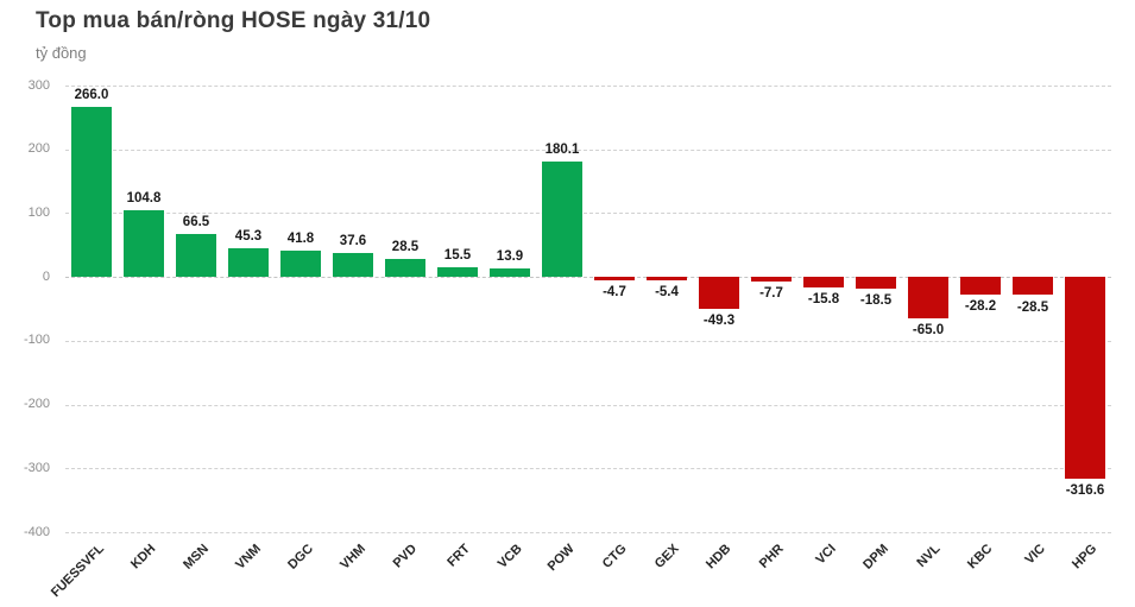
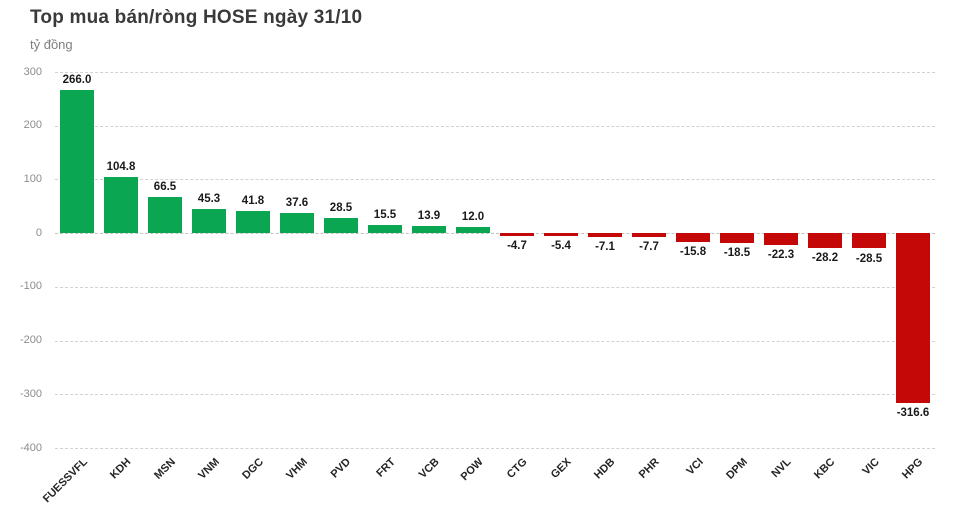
POW: 180.1 -> 12.0
HDB: -49.3 -> -7.1
NVL: -65.0 -> -22.3
